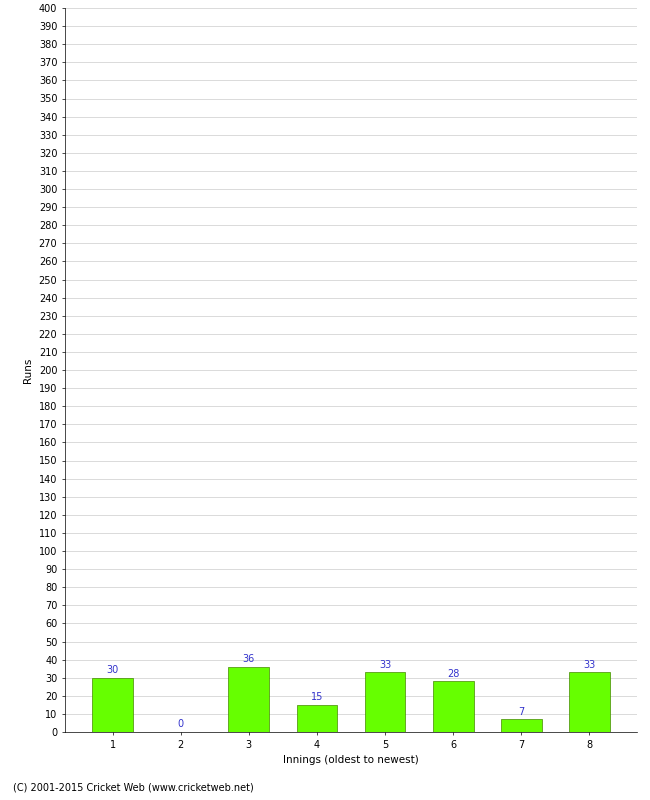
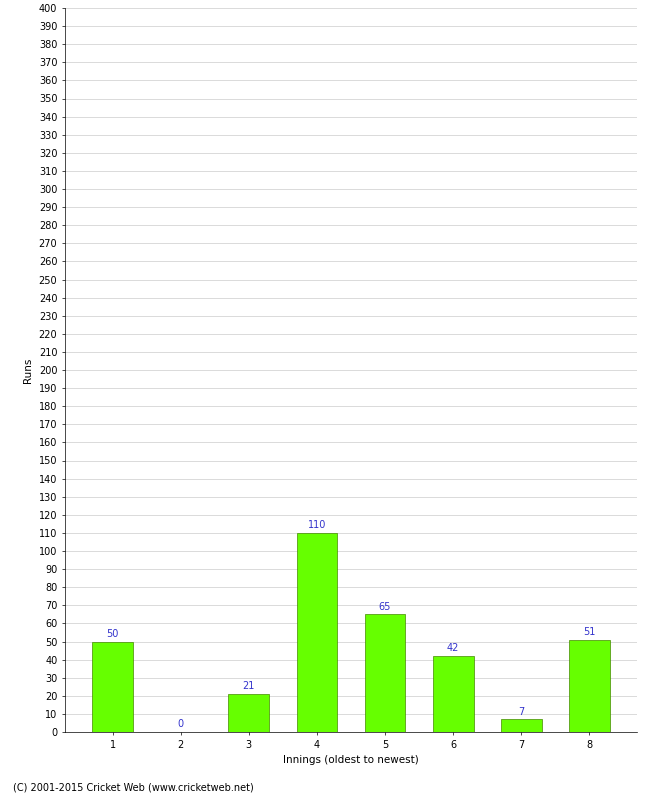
1: 30 -> 50
3: 36 -> 21
4: 15 -> 110
5: 33 -> 65
6: 28 -> 42
8: 33 -> 51
